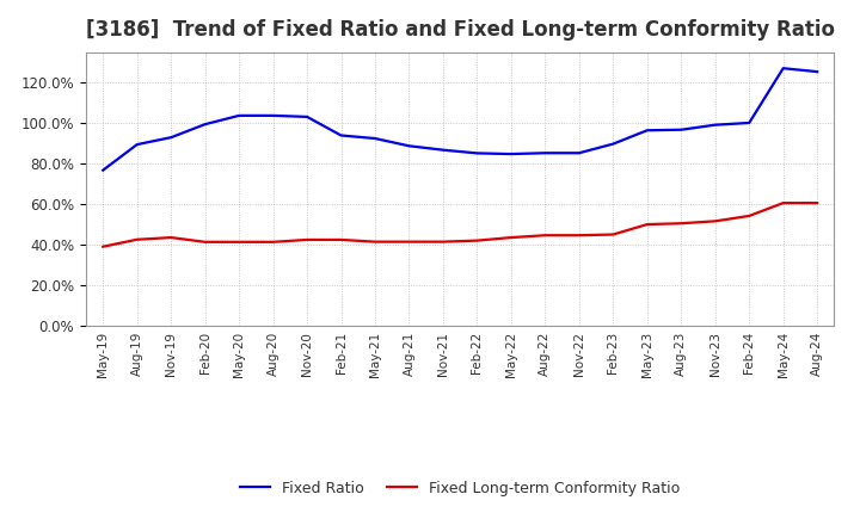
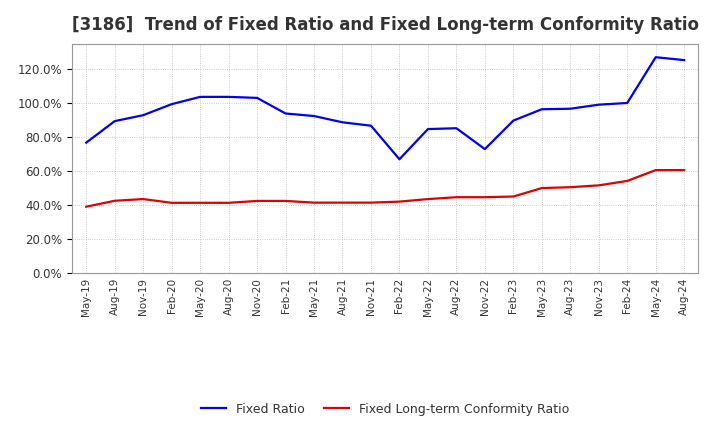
Fixed Ratio/Feb-22: 85% -> 67%
Fixed Ratio/Nov-22: 85% -> 73%
